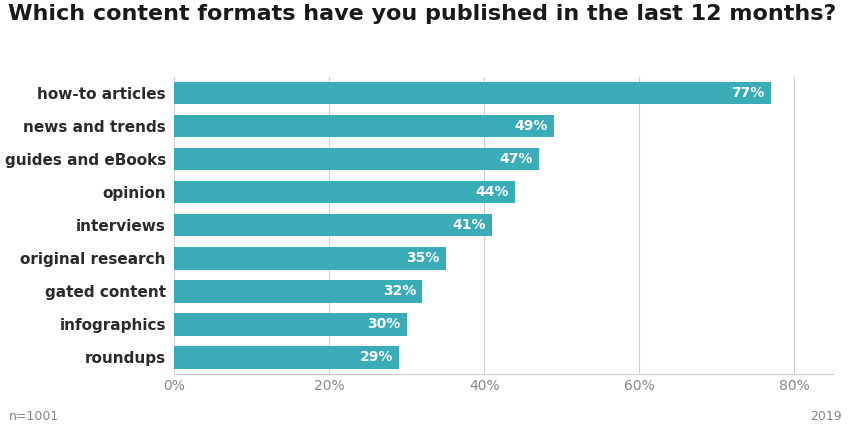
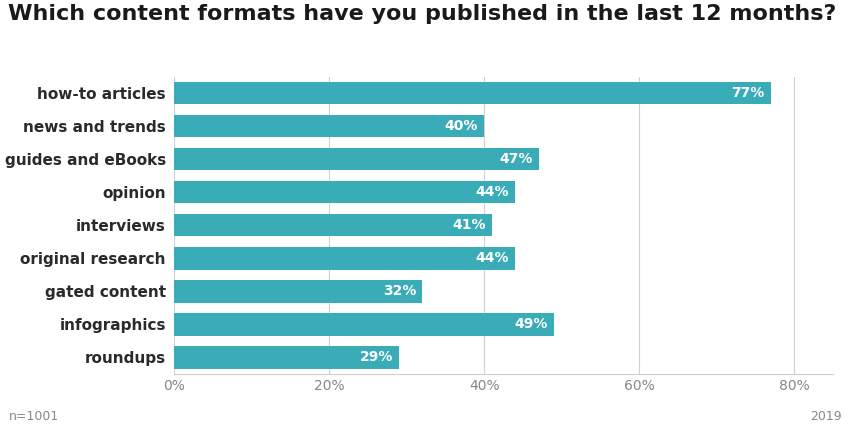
news and trends: 49% -> 40%
original research: 35% -> 44%
infographics: 30% -> 49%
